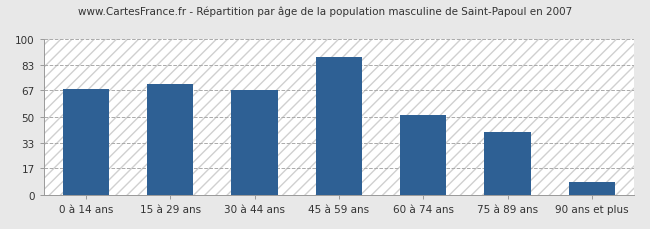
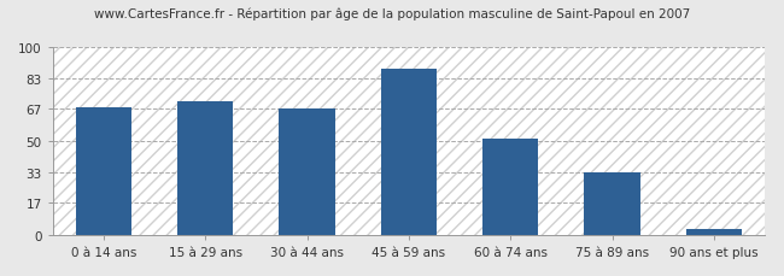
75 à 89 ans: 40 -> 33
90 ans et plus: 8 -> 3
